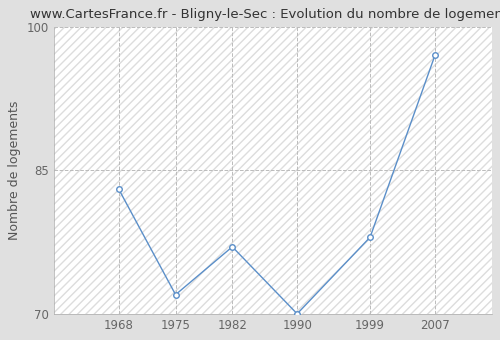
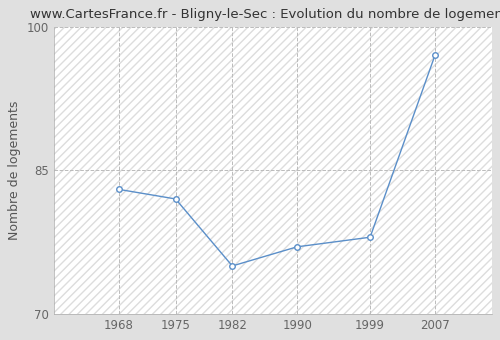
1975: 72 -> 82
1982: 77 -> 75
1990: 70 -> 77
